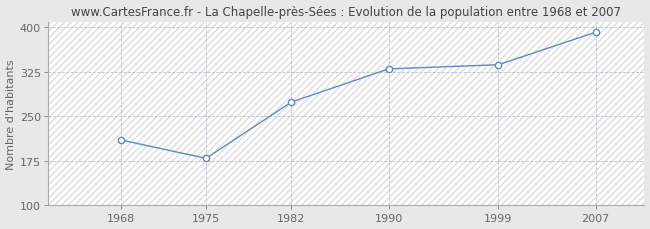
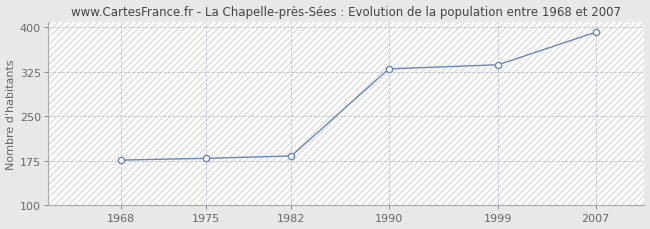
1968: 210 -> 176
1982: 274 -> 183
